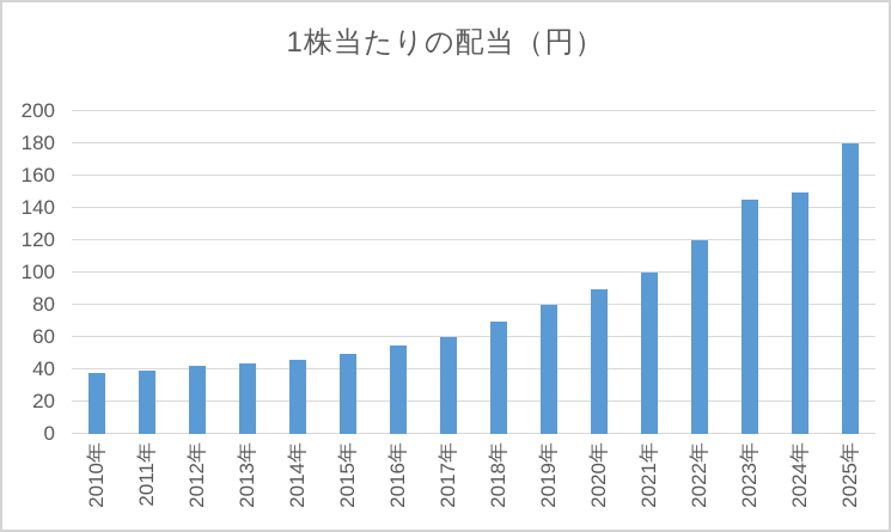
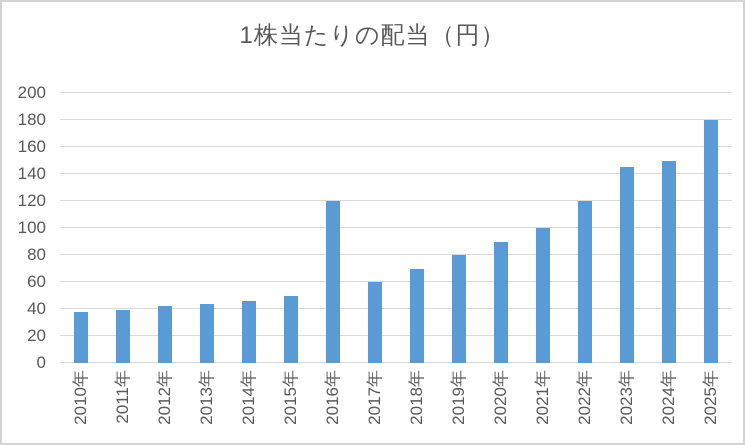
2016年: 55 -> 120
